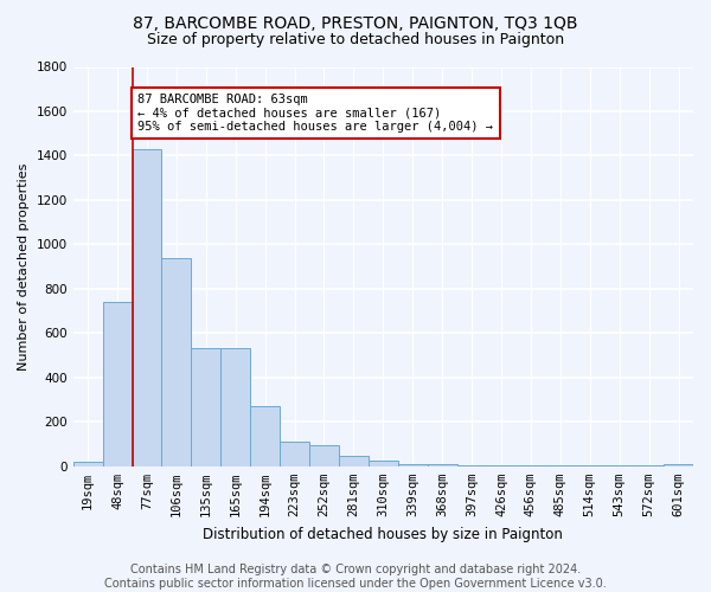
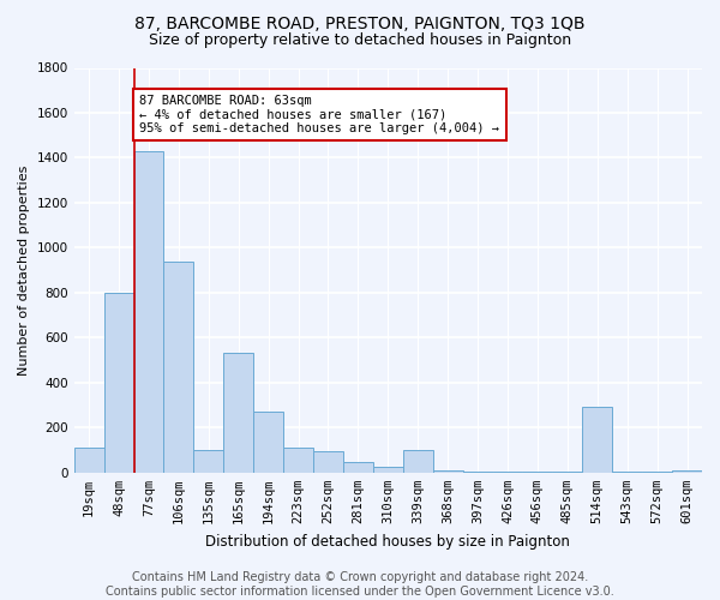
19sqm: 20 -> 110
48sqm: 740 -> 800
135sqm: 530 -> 100
339sqm: 10 -> 100
514sqm: 0 -> 290
